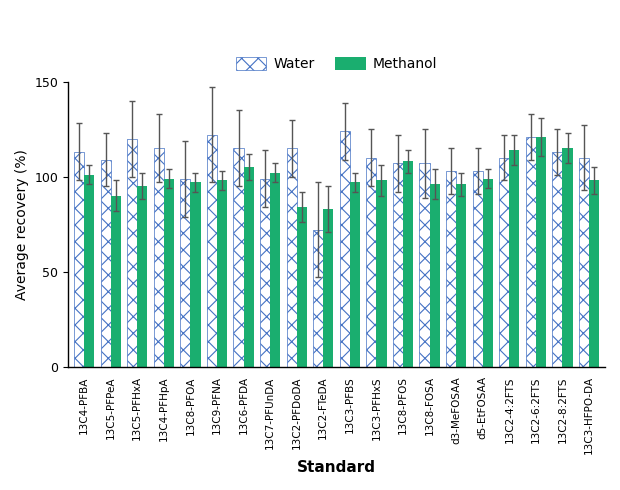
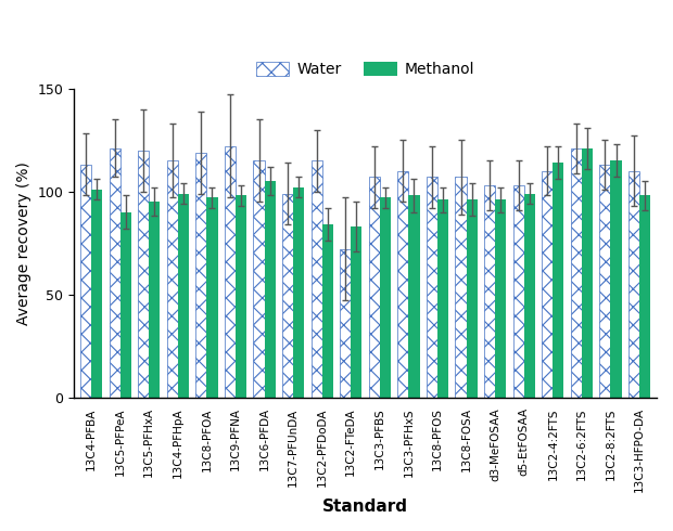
Water/13C5-PFPeA: 109 -> 121
Water/13C8-PFOA: 99 -> 119
Water/13C3-PFBS: 124 -> 107
Methanol/13C8-PFOS: 108 -> 96
